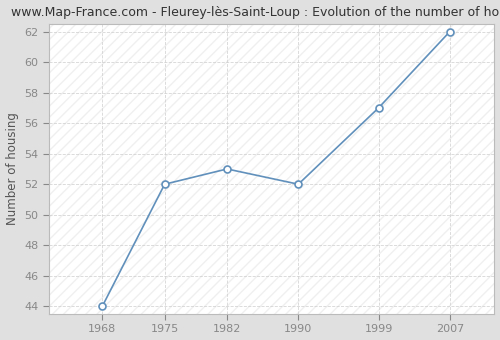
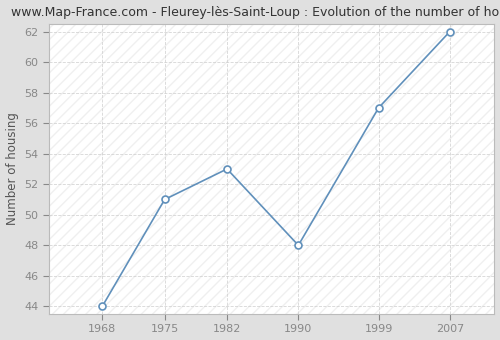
1975: 52 -> 51
1990: 52 -> 48
